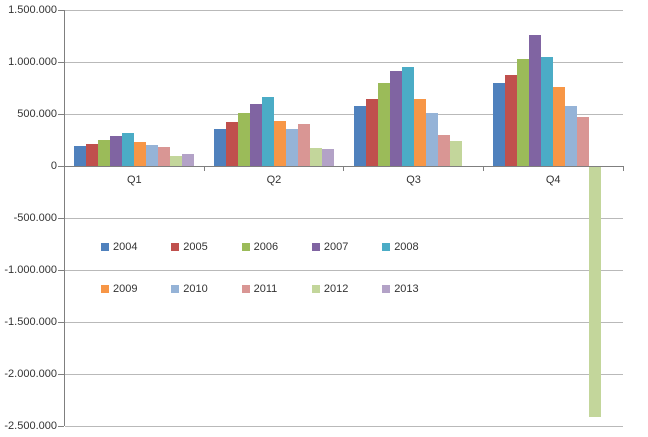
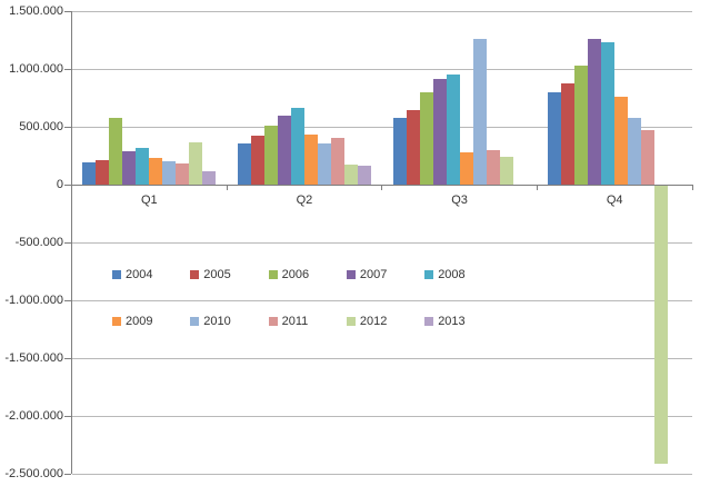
2006/Q1: 250000 -> 580000
2012/Q1: 100000 -> 370000
2009/Q3: 640000 -> 280000
2010/Q3: 510000 -> 1260000
2008/Q4: 1050000 -> 1230000
